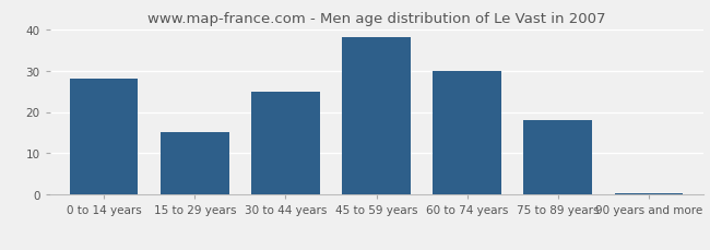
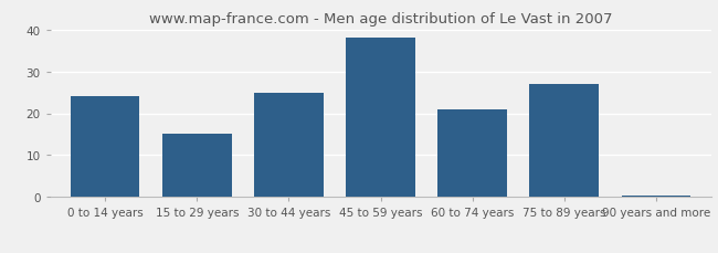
0 to 14 years: 28.0 -> 24.0
60 to 74 years: 30.0 -> 21.0
75 to 89 years: 18.0 -> 27.0
